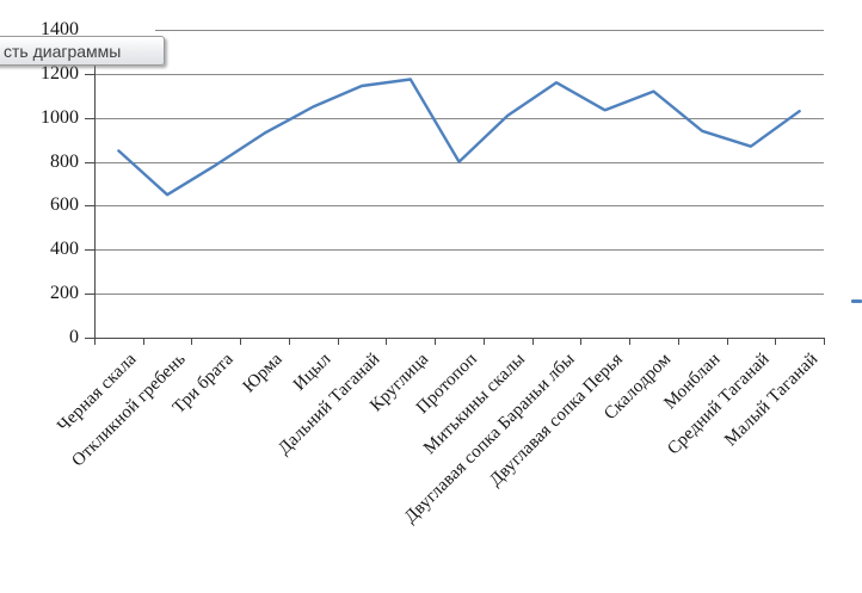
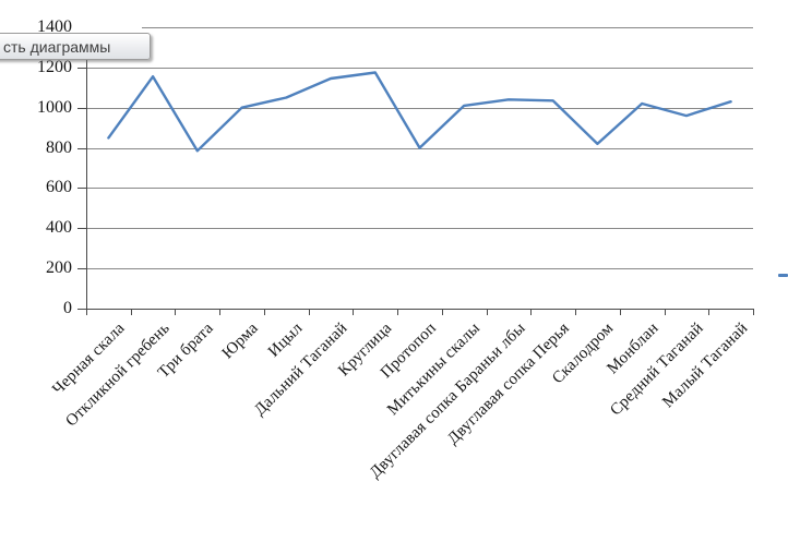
Откликной гребень: 650 -> 1160
Юрма: 930 -> 1000
Двуглавая сопка Бараньи лбы: 1160 -> 1040
Скалодром: 1120 -> 820
Монблан: 940 -> 1020
Средний Таганай: 870 -> 960
